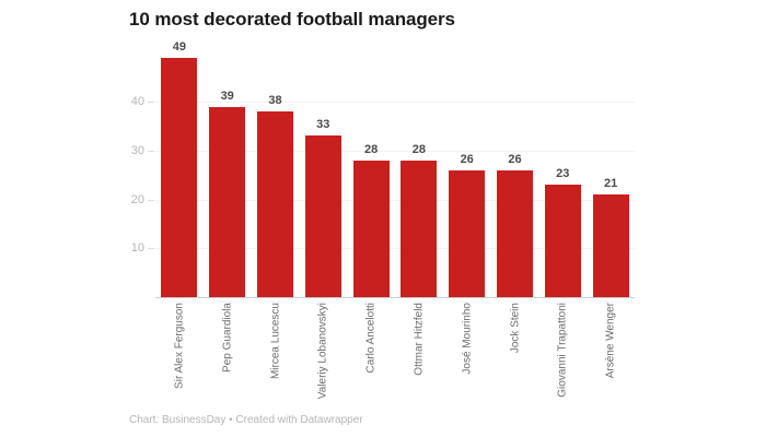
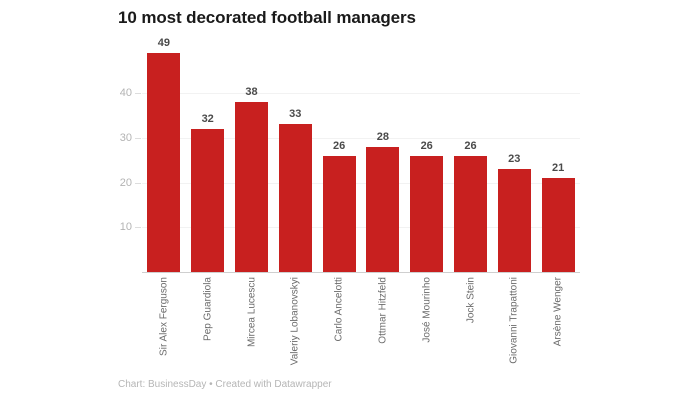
Pep Guardiola: 39 -> 32
Carlo Ancelotti: 28 -> 26
